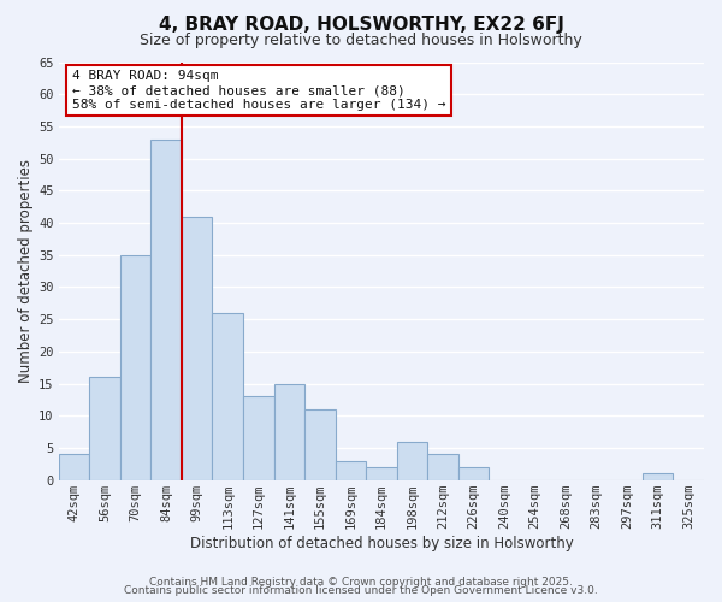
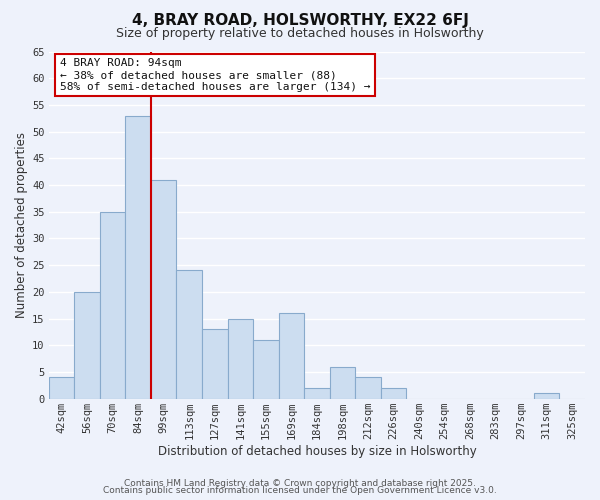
56sqm: 16 -> 20
113sqm: 26 -> 24
169sqm: 3 -> 16
